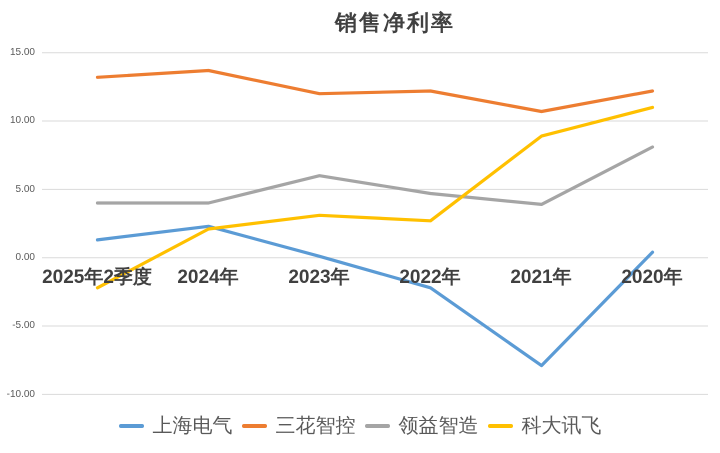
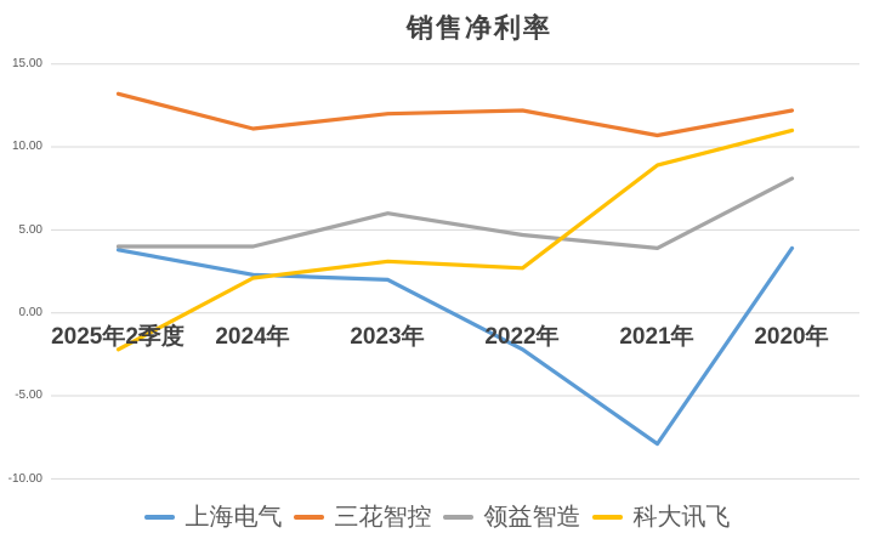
上海电气/2025年2季度: 1.3 -> 3.8
三花智控/2024年: 13.7 -> 11.1
上海电气/2023年: 0.1 -> 2.0
上海电气/2020年: 0.4 -> 3.9
